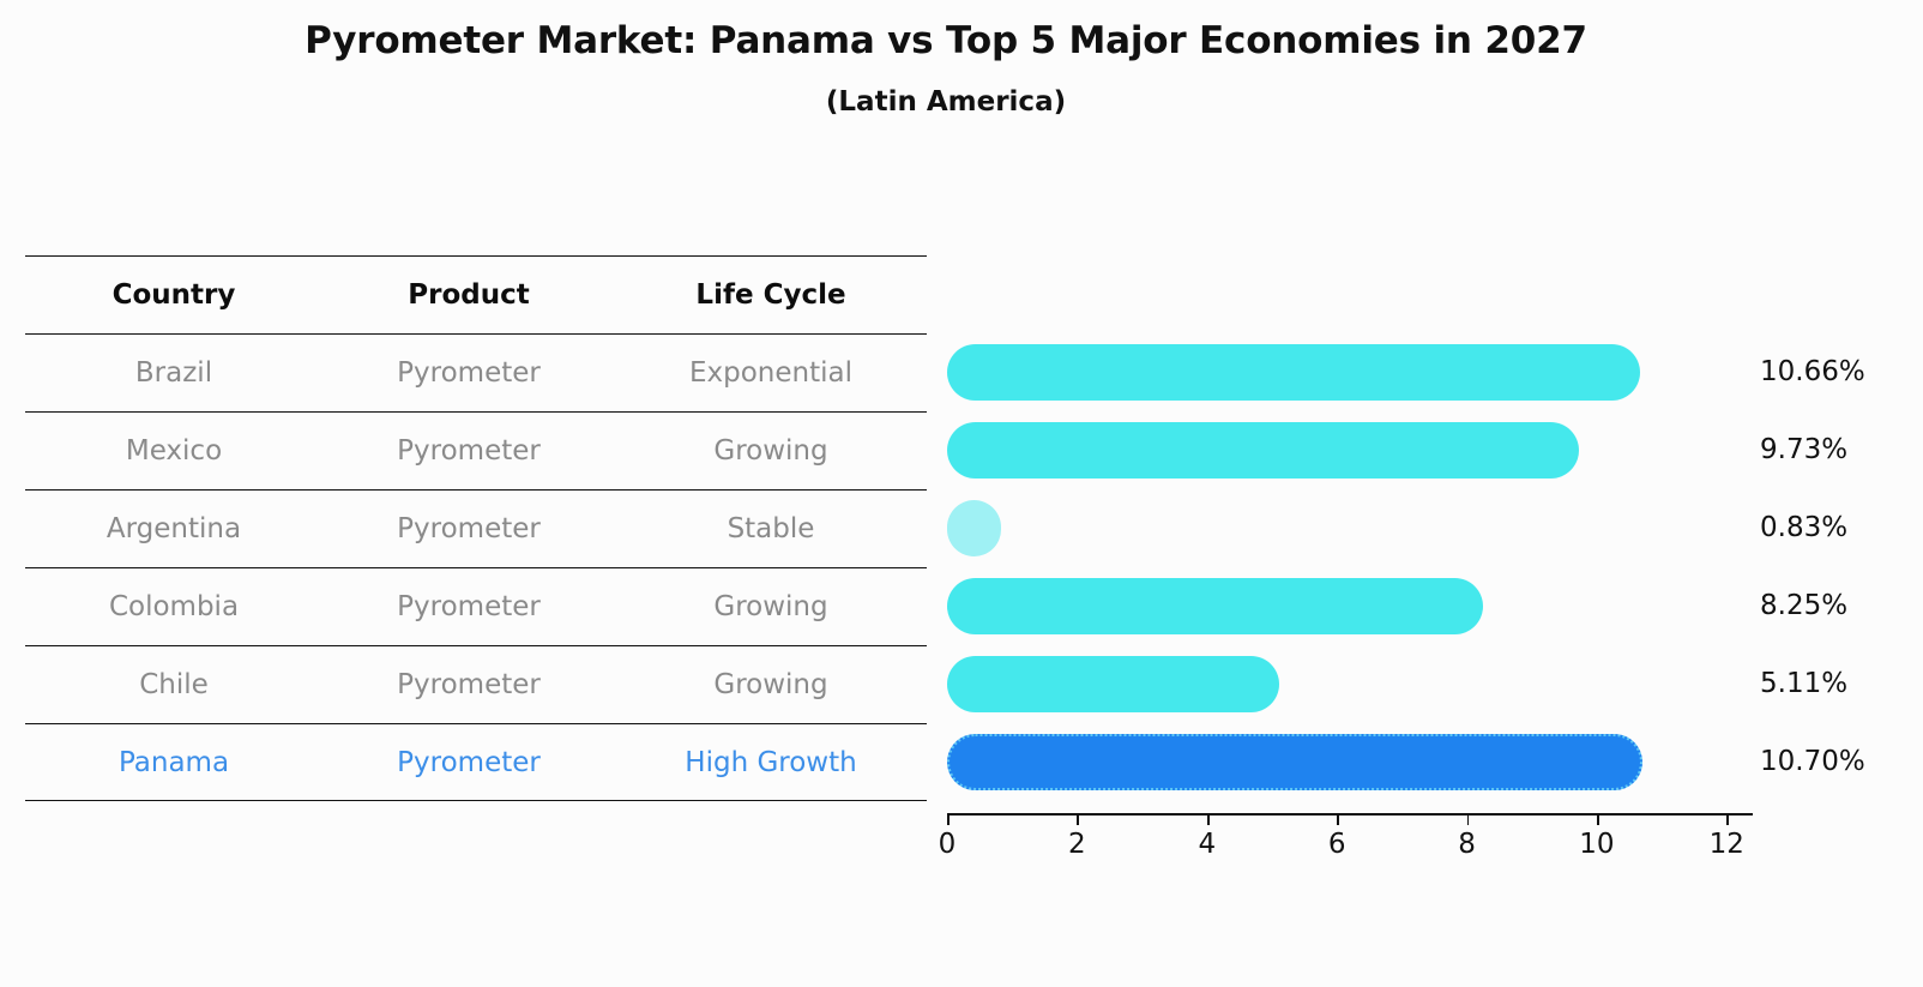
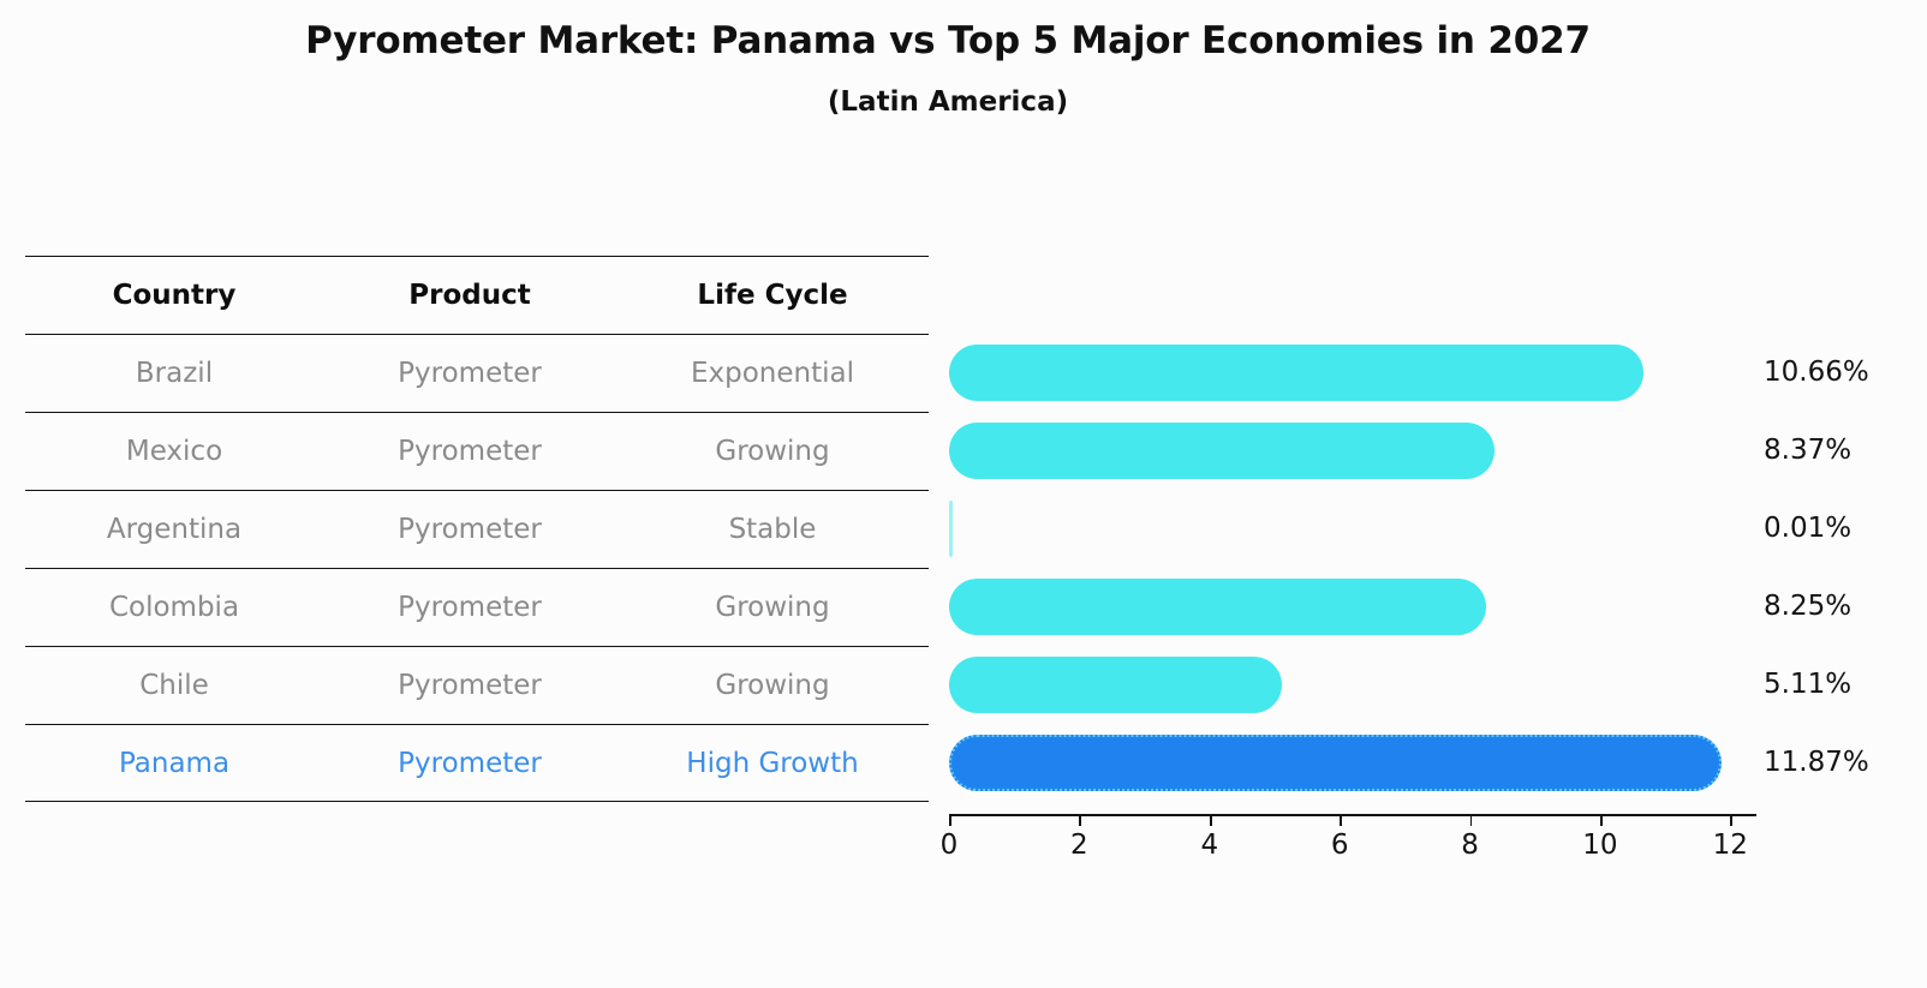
Mexico: 9.73% -> 8.37%
Argentina: 0.83% -> 0.01%
Panama: 10.70% -> 11.87%
